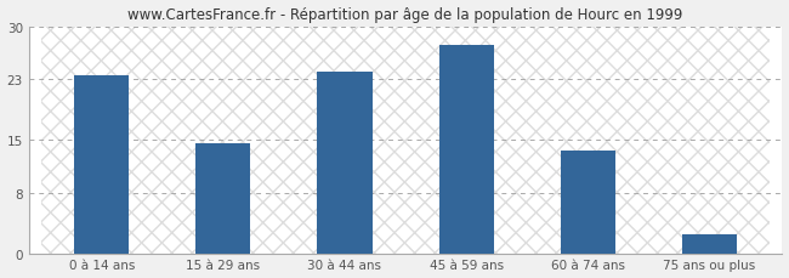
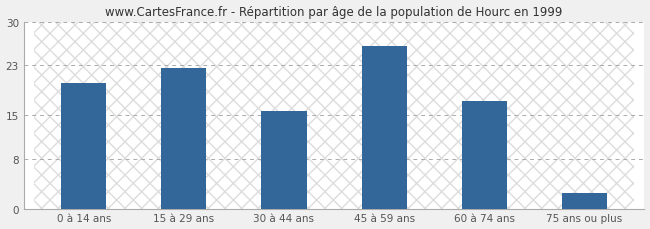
0 à 14 ans: 23.5 -> 20.2
15 à 29 ans: 14.5 -> 22.6
30 à 44 ans: 24.0 -> 15.6
45 à 59 ans: 27.5 -> 26.0
60 à 74 ans: 13.5 -> 17.2
